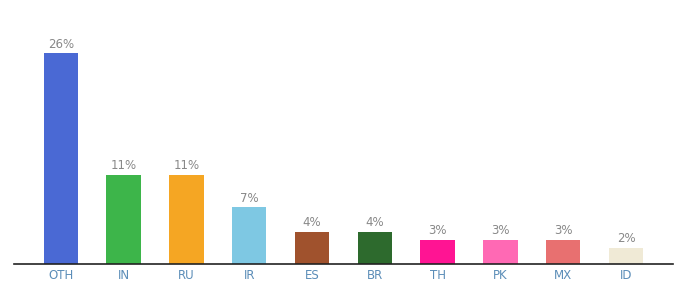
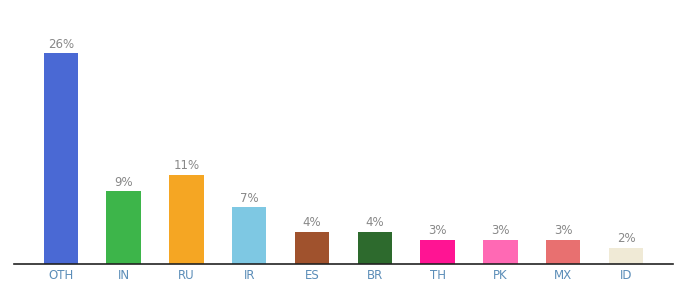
IN: 11% -> 9%
